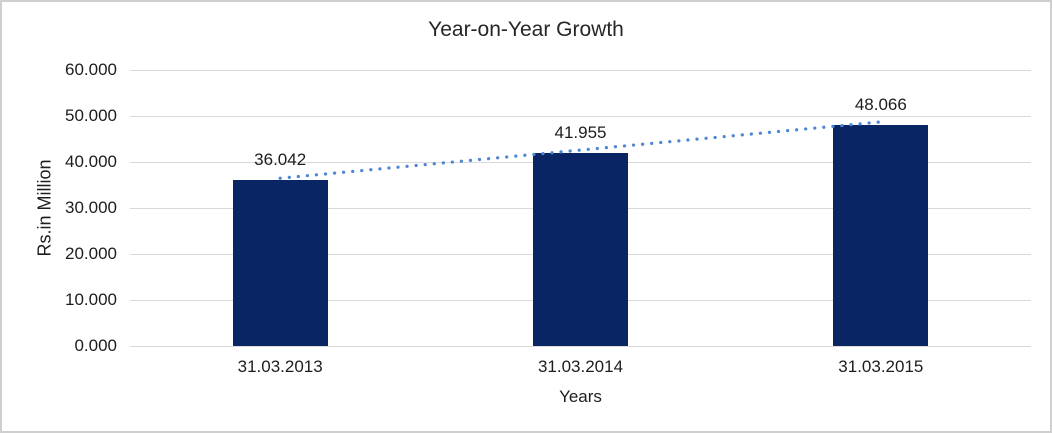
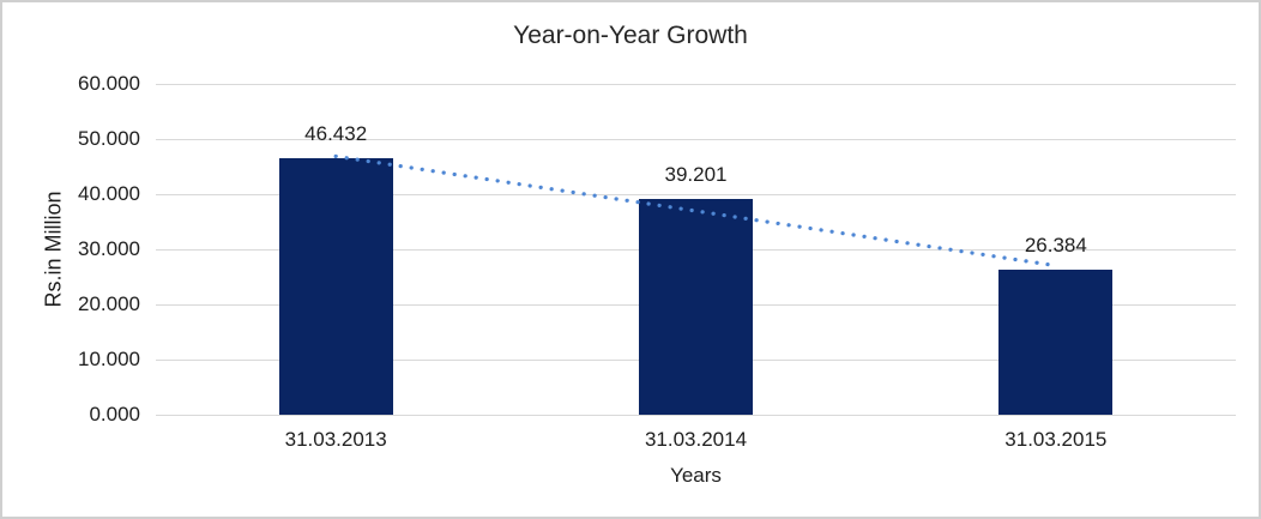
31.03.2013: 36.042 -> 46.432
31.03.2014: 41.955 -> 39.201
31.03.2015: 48.066 -> 26.384
